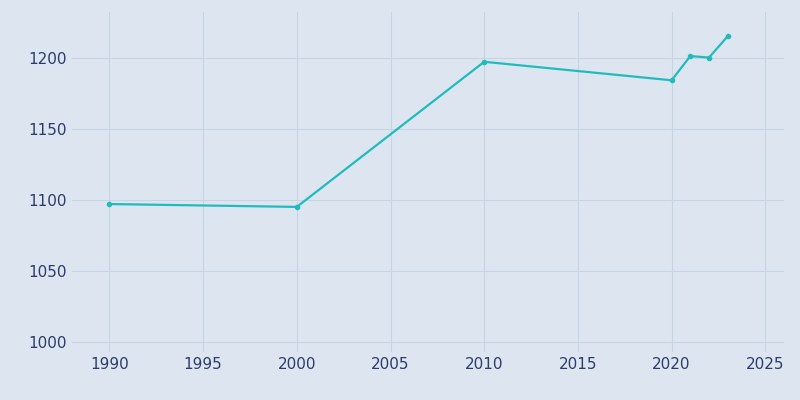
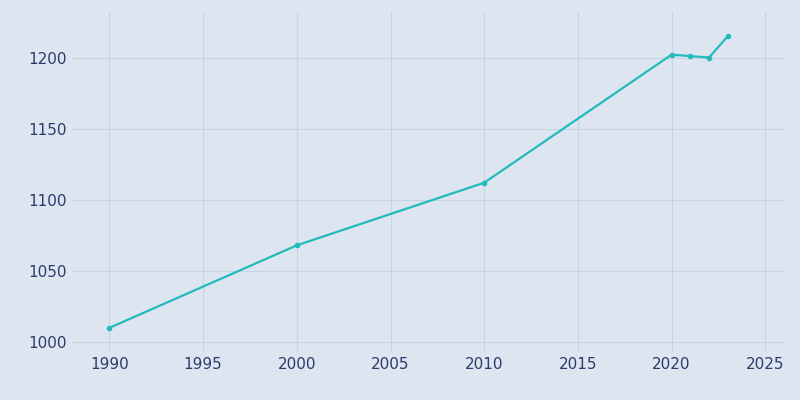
1990: 1097 -> 1010
2000: 1095 -> 1068
2010: 1197 -> 1112
2020: 1184 -> 1202
